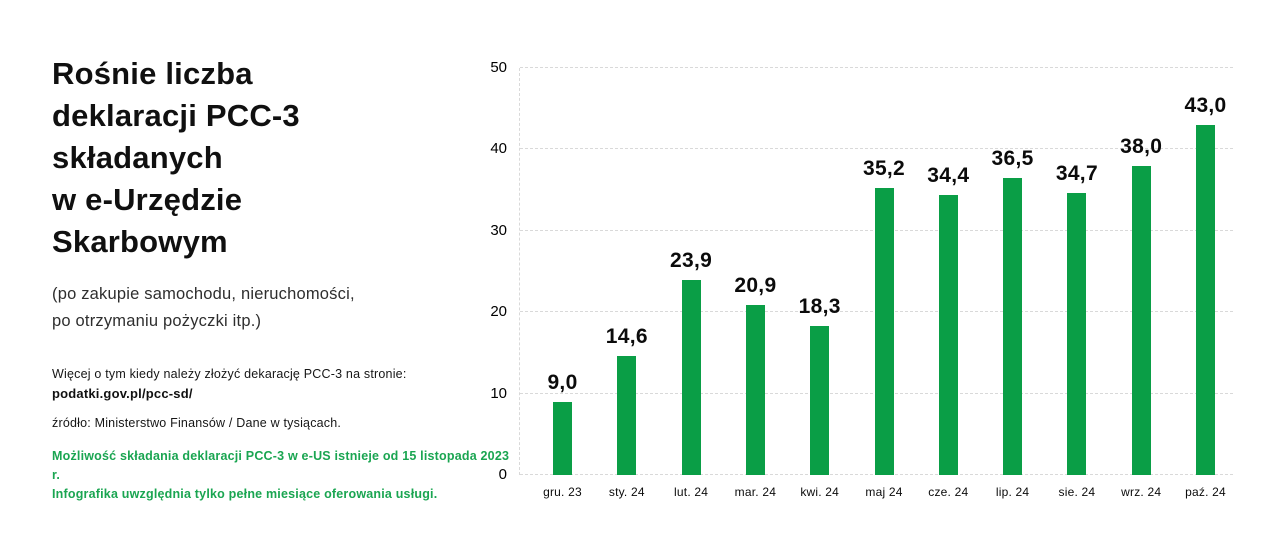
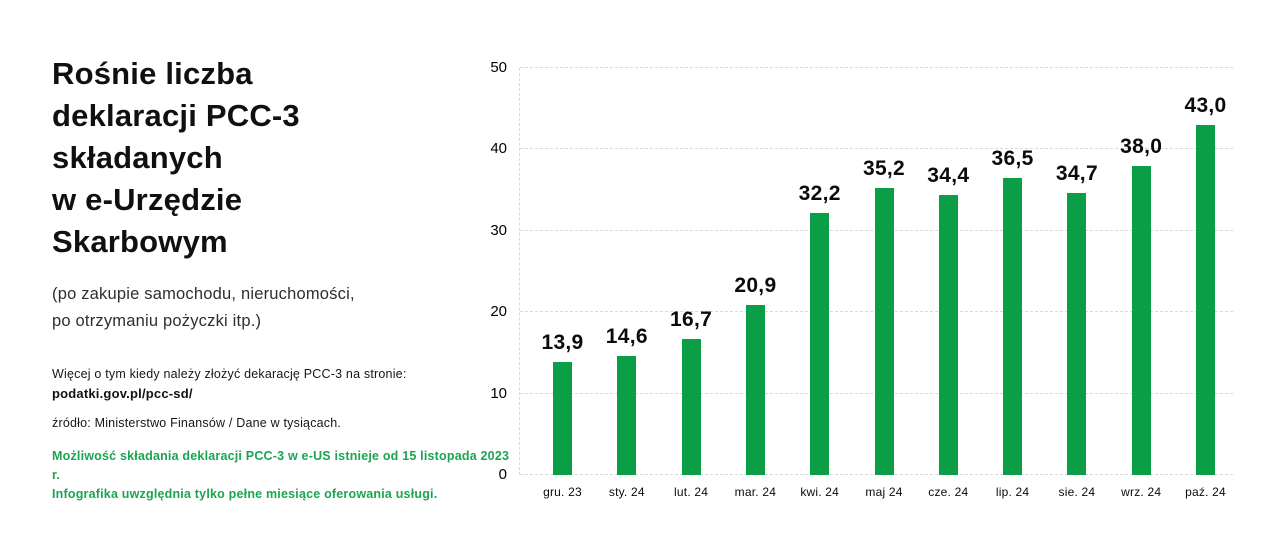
gru. 23: 9,0 -> 13,9
lut. 24: 23,9 -> 16,7
kwi. 24: 18,3 -> 32,2
